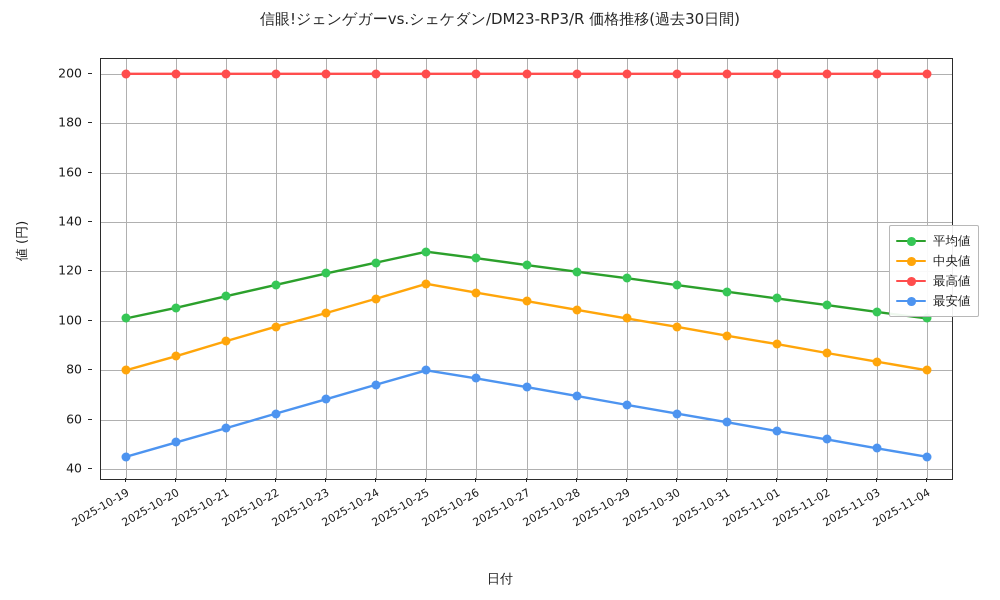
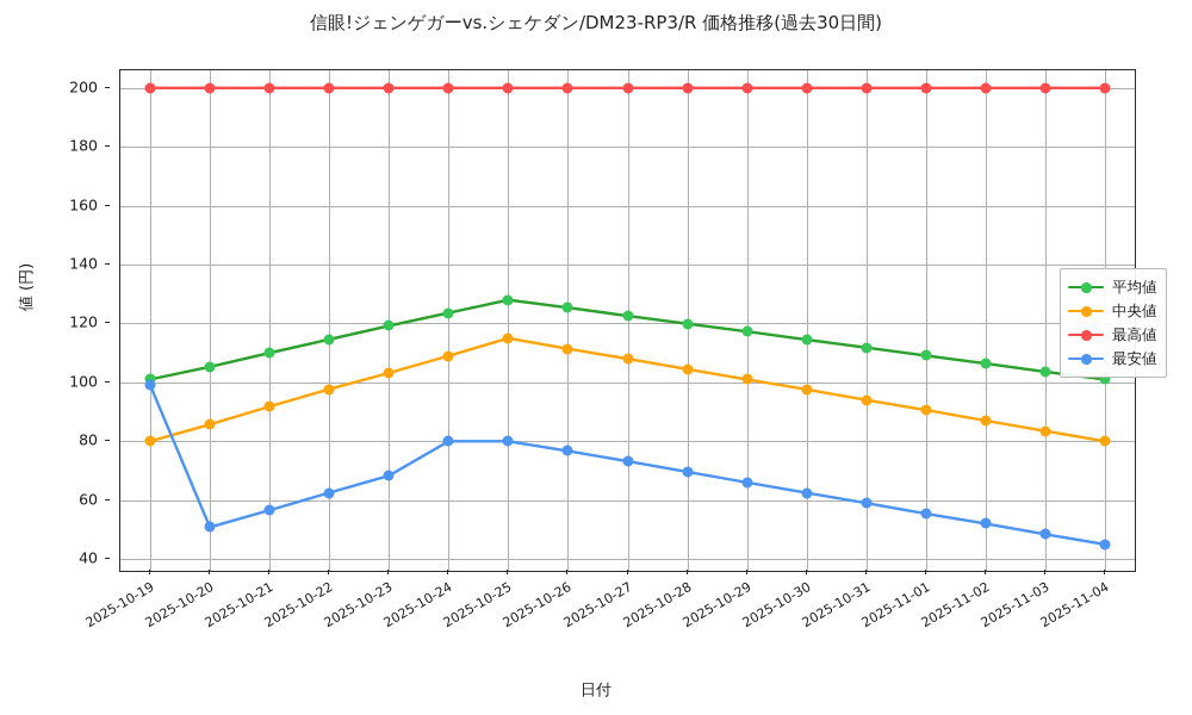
最安値/2025-10-19: 45 -> 99
最安値/2025-10-24: 74 -> 80
